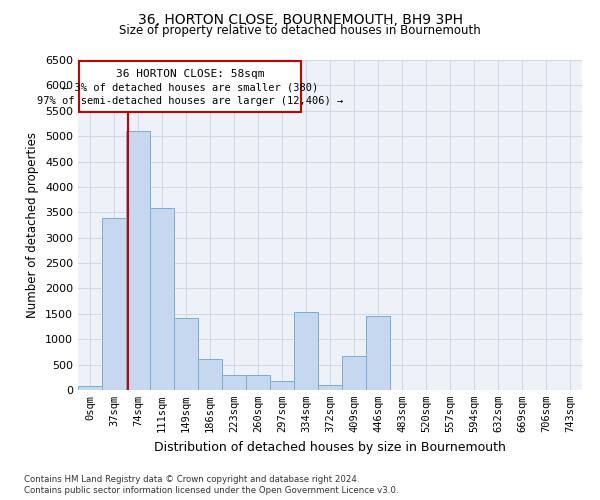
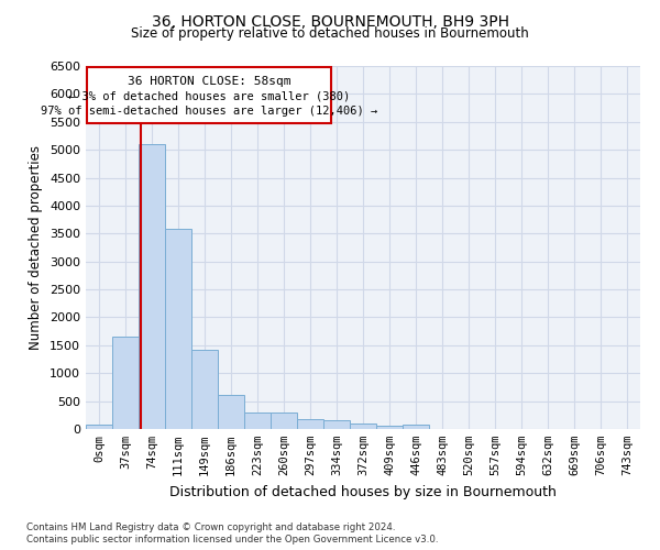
37sqm: 3380 -> 1650
334sqm: 1540 -> 150
409sqm: 660 -> 60
446sqm: 1460 -> 70
